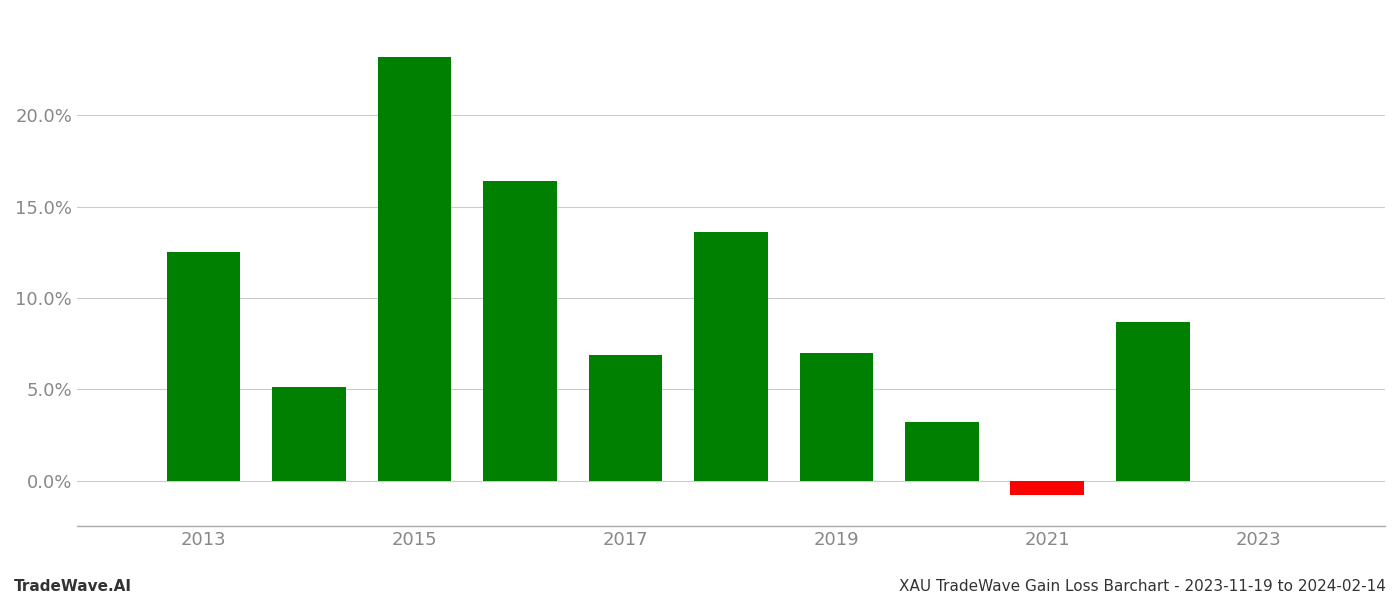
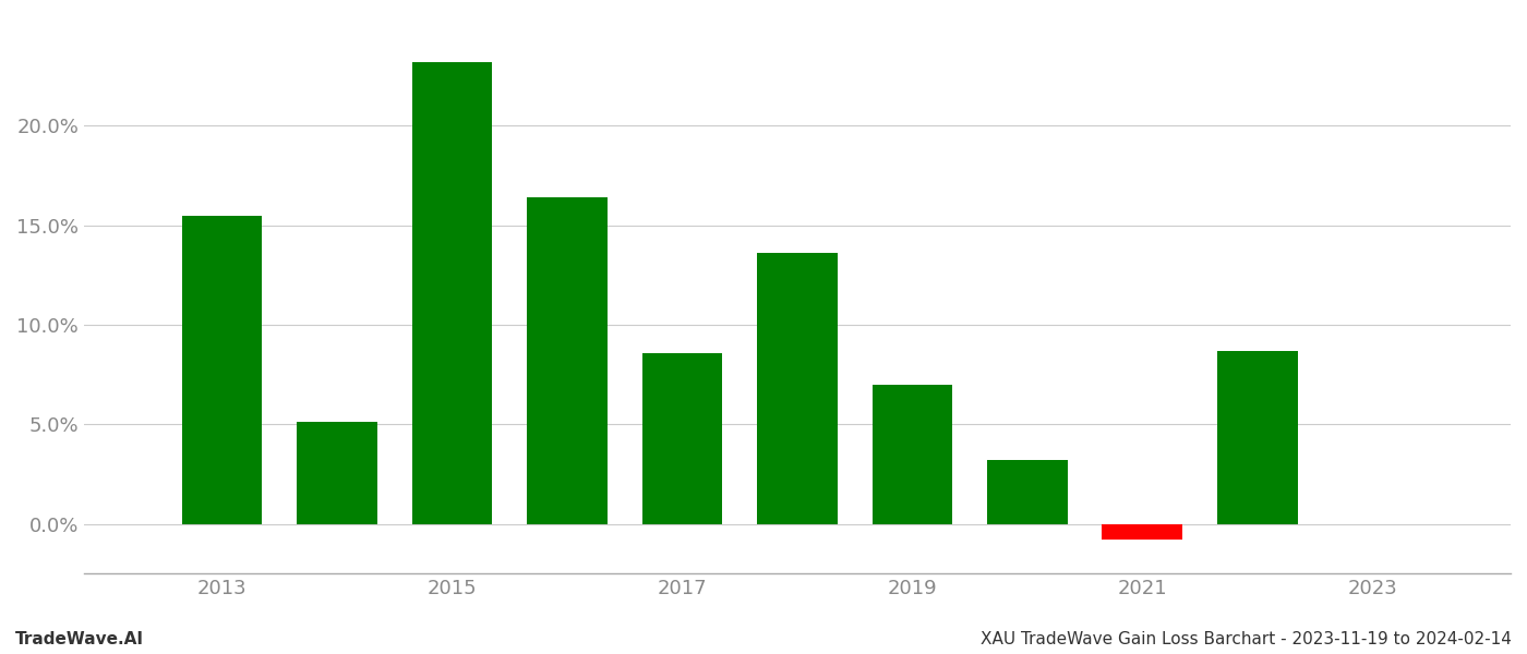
2013: 12.5% -> 15.5%
2017: 6.9% -> 8.6%
